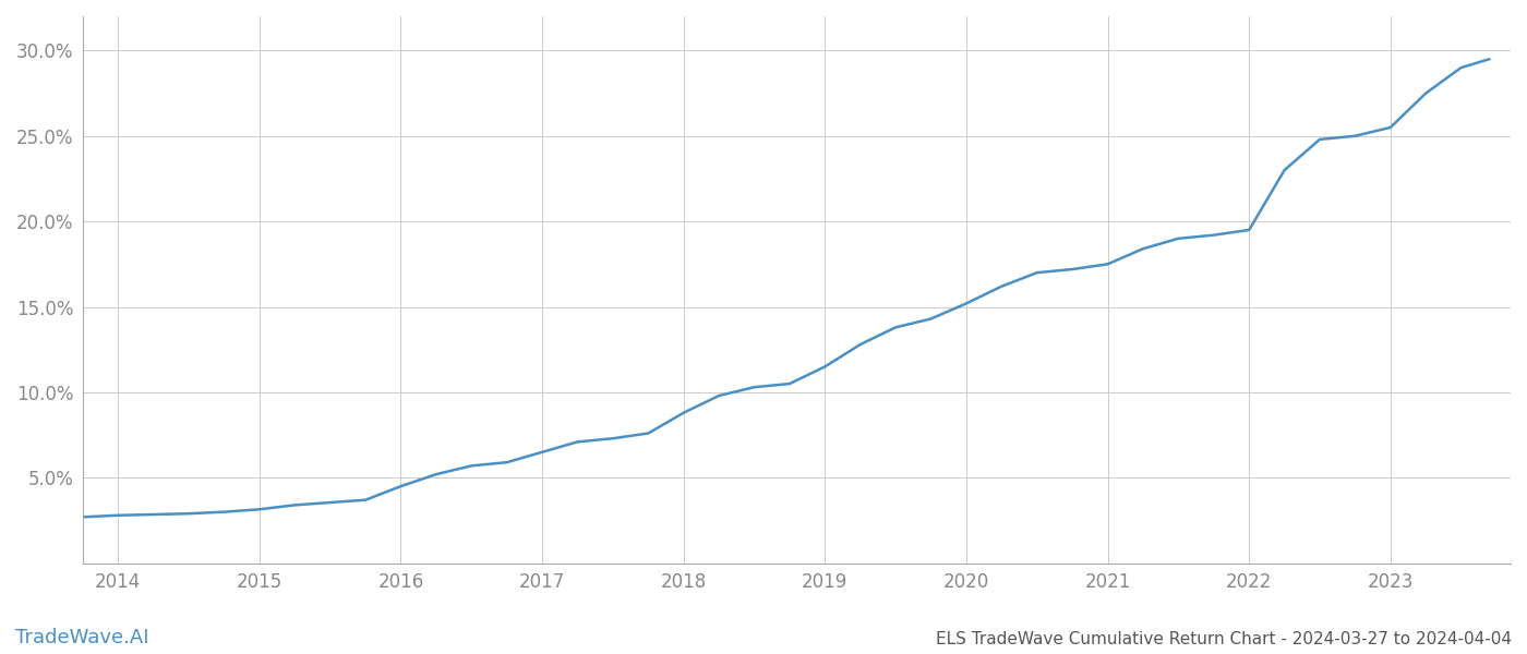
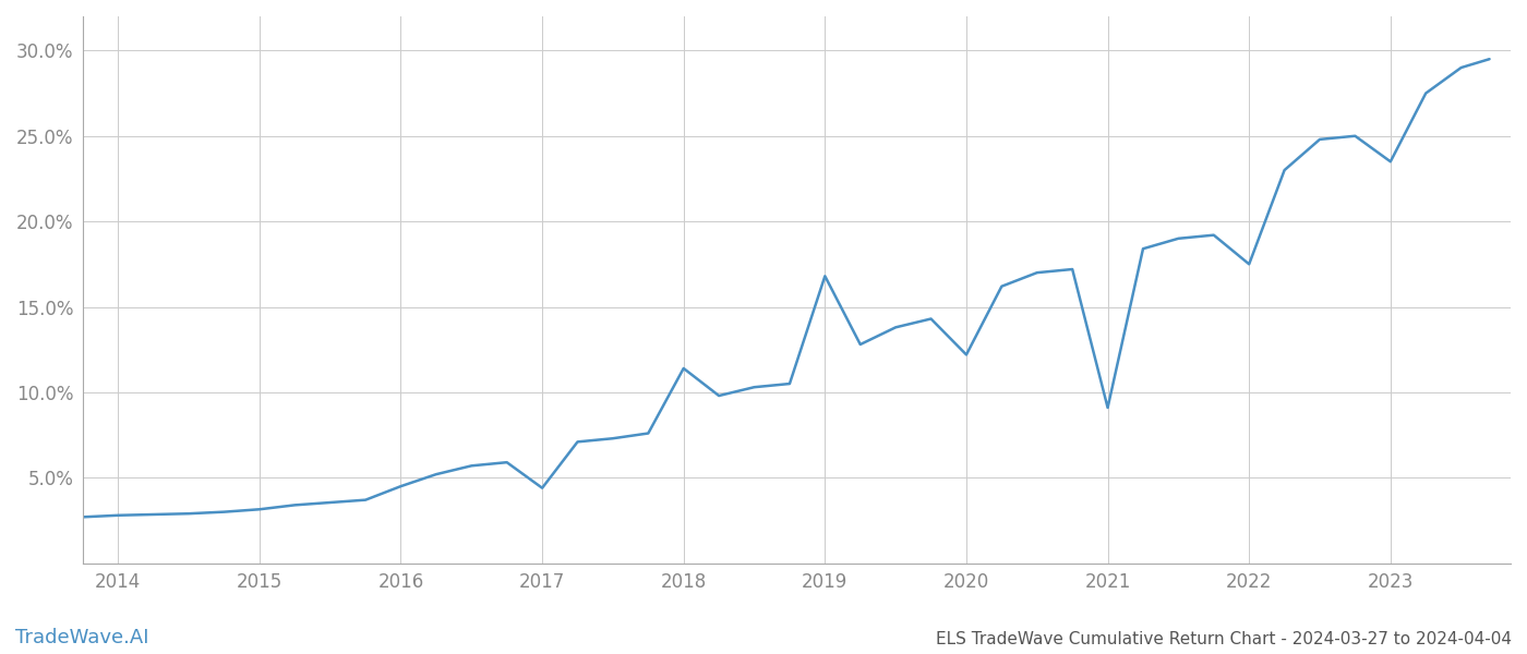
2017: 6.5% -> 4.4%
2018: 8.8% -> 11.4%
2019: 11.5% -> 16.8%
2020: 15.2% -> 12.2%
2021: 17.5% -> 9.1%
2022: 19.5% -> 17.5%
2023: 25.5% -> 23.5%
